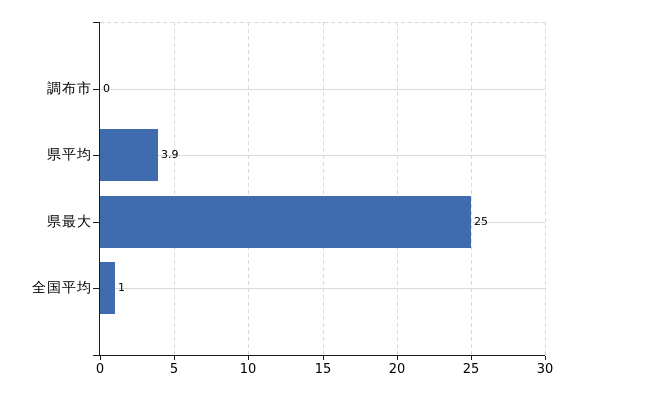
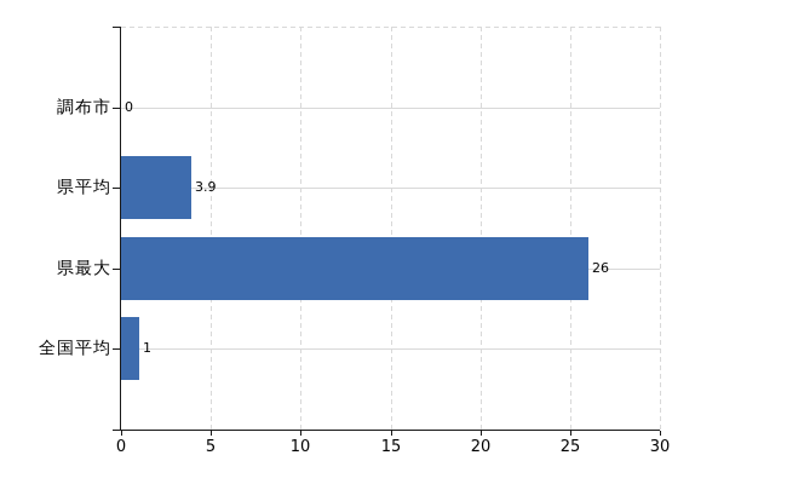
県最大: 25 -> 26
